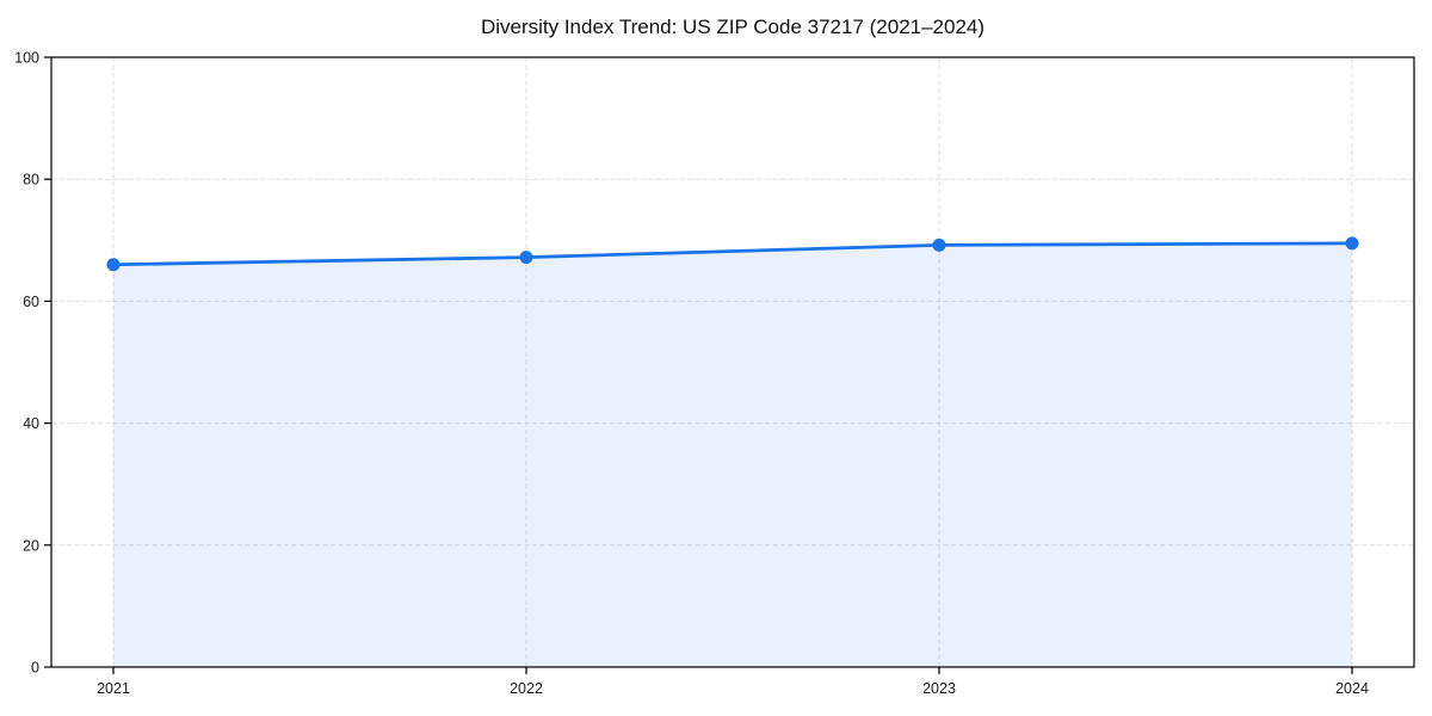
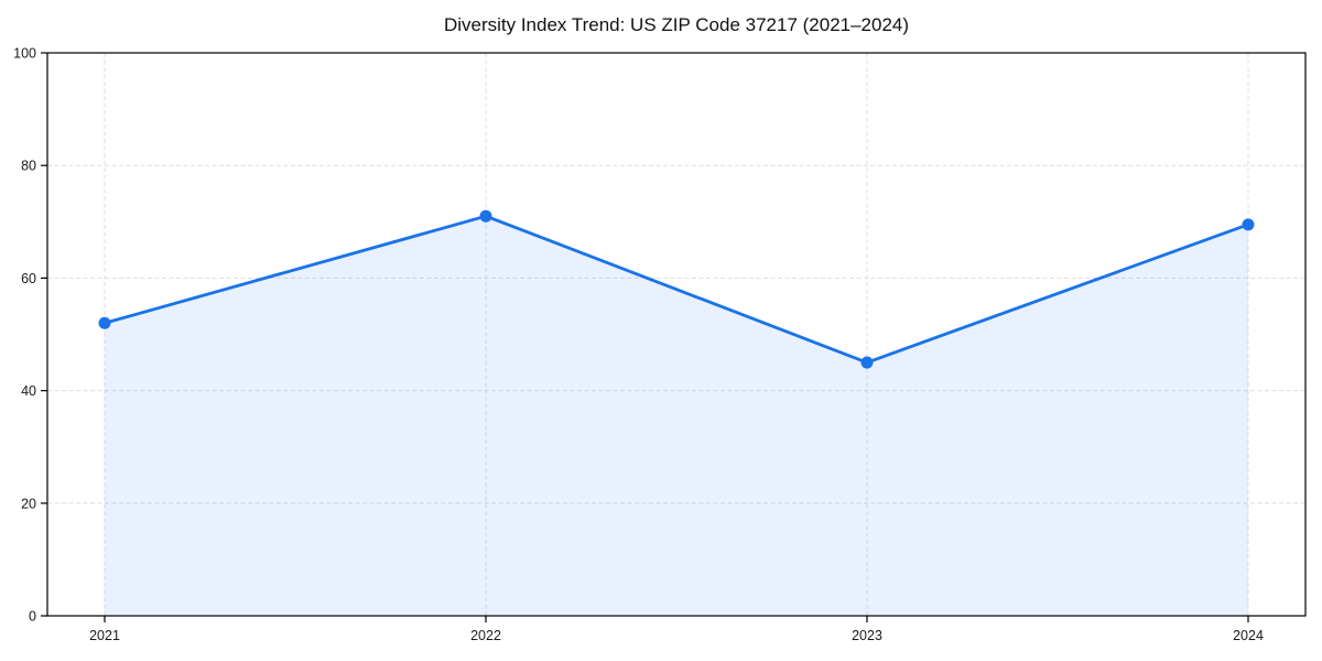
2021: 66 -> 52
2022: 67 -> 71
2023: 69 -> 45
